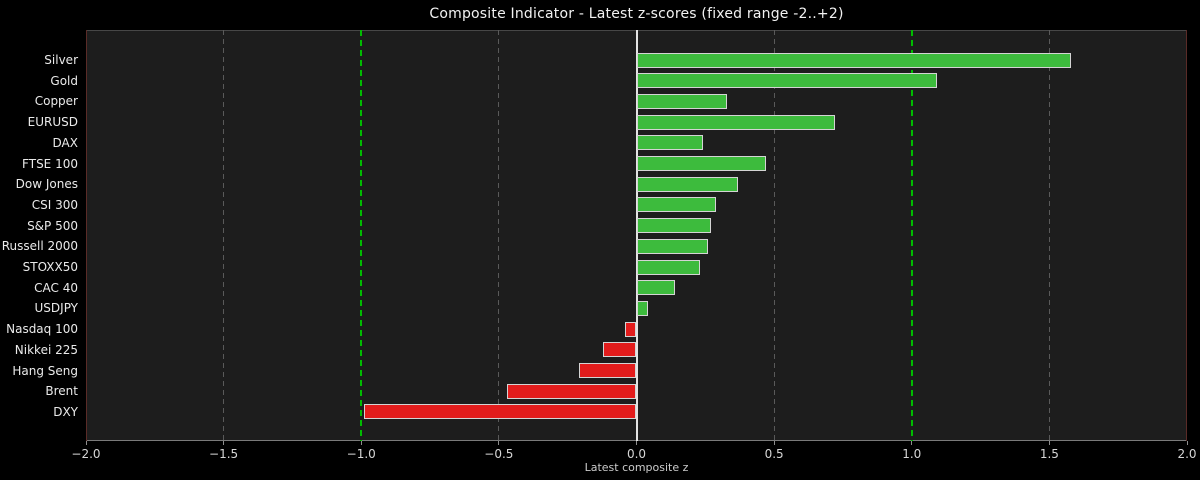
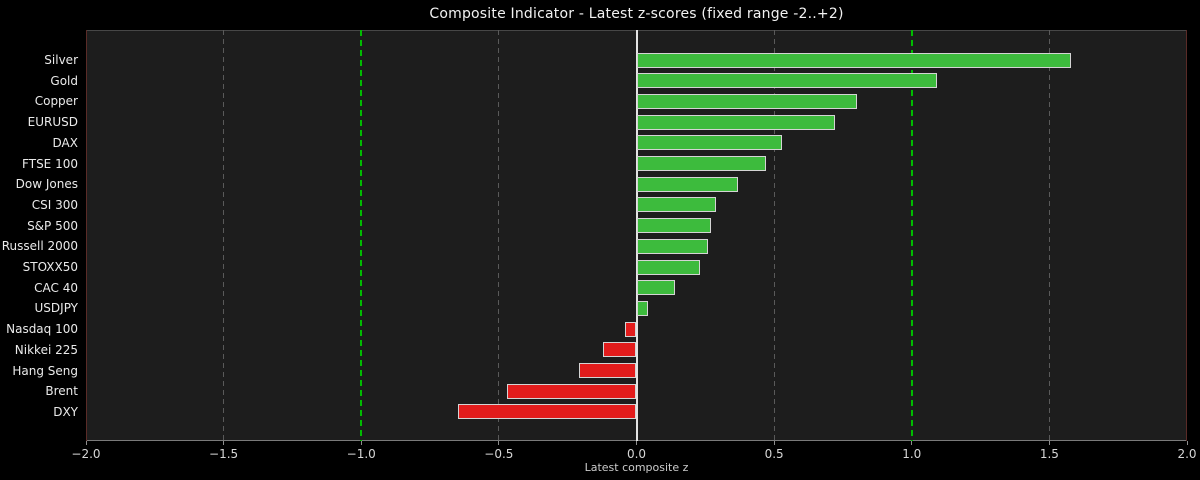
Copper: 0.33 -> 0.80
DAX: 0.24 -> 0.53
DXY: -0.99 -> -0.65
